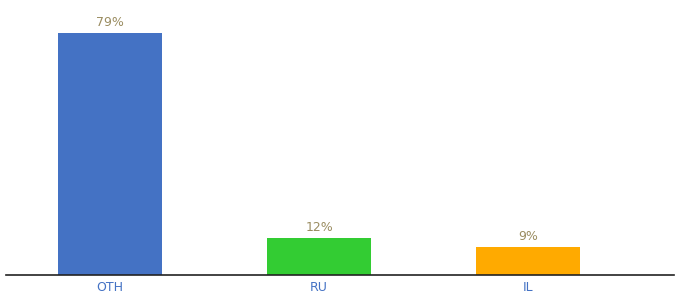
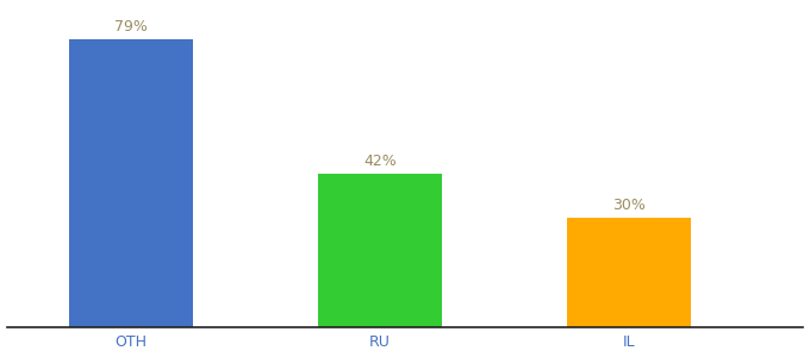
RU: 12% -> 42%
IL: 9% -> 30%
